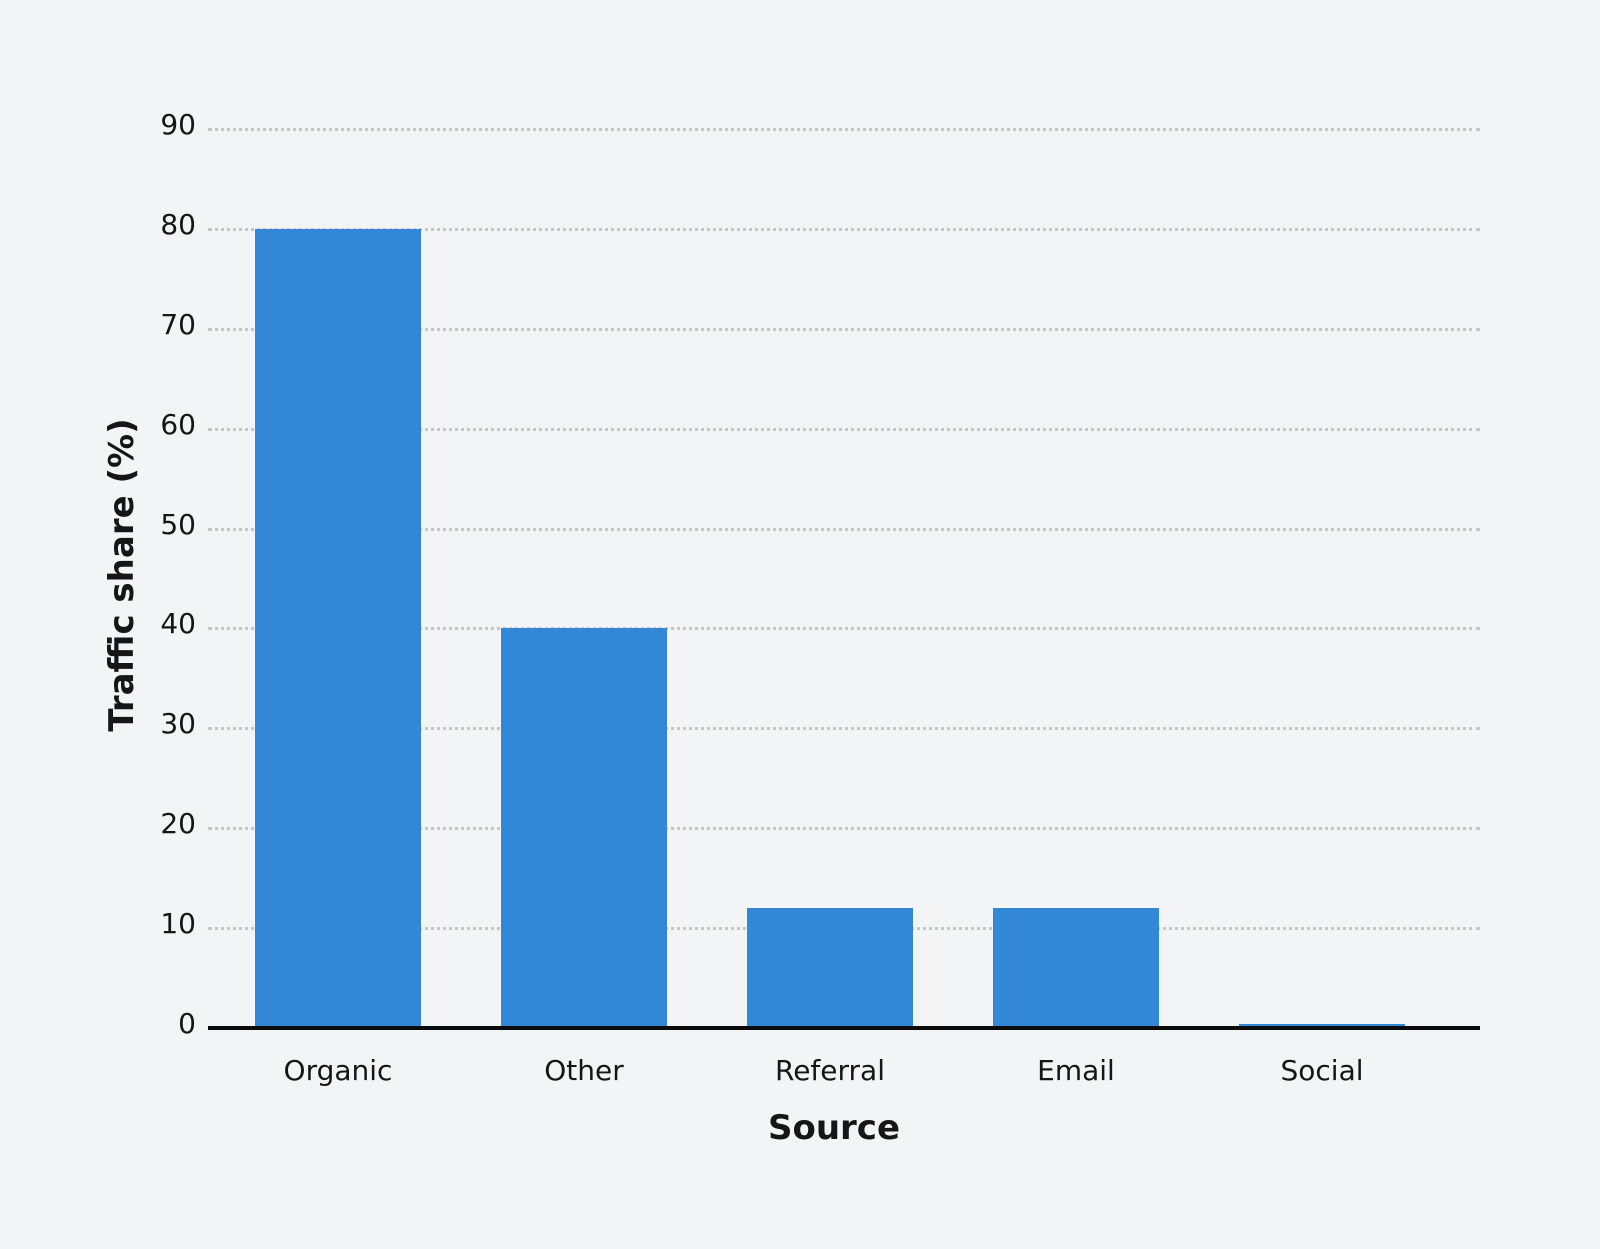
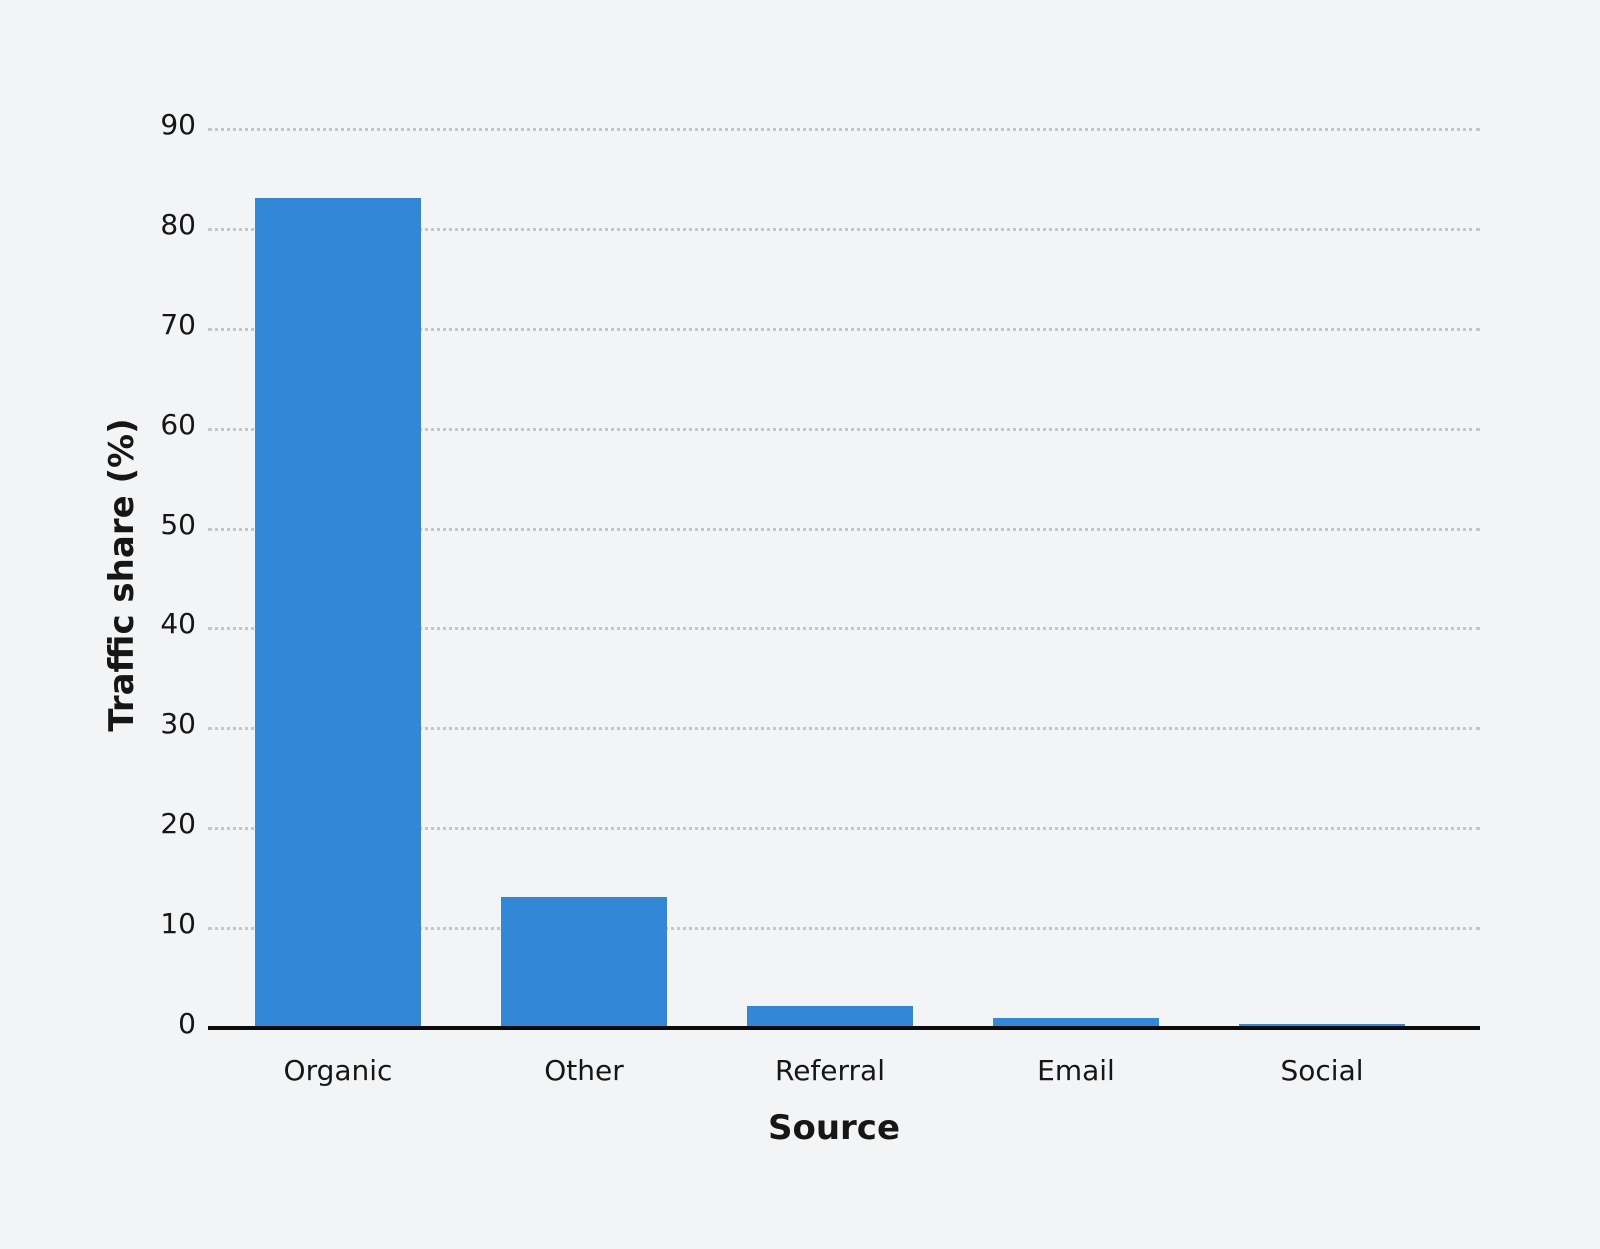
Organic: 80 -> 83
Other: 40 -> 13
Referral: 12 -> 2
Email: 12 -> 1
